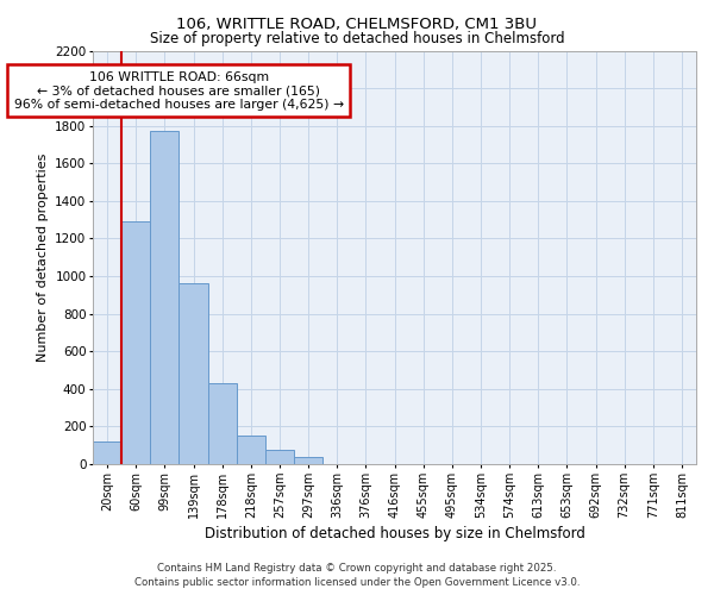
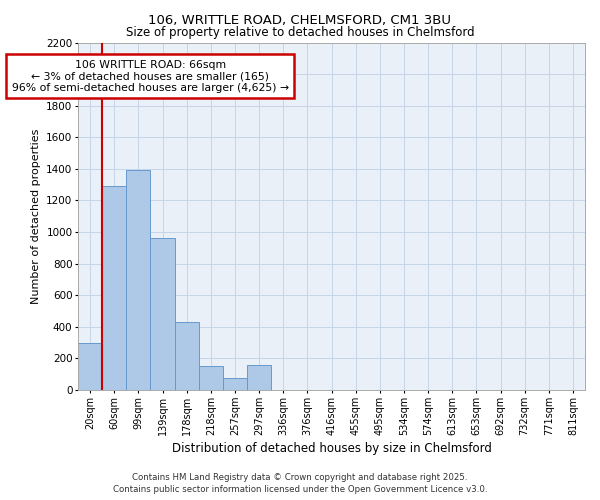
20sqm: 120 -> 300
99sqm: 1770 -> 1390
297sqm: 40 -> 160
